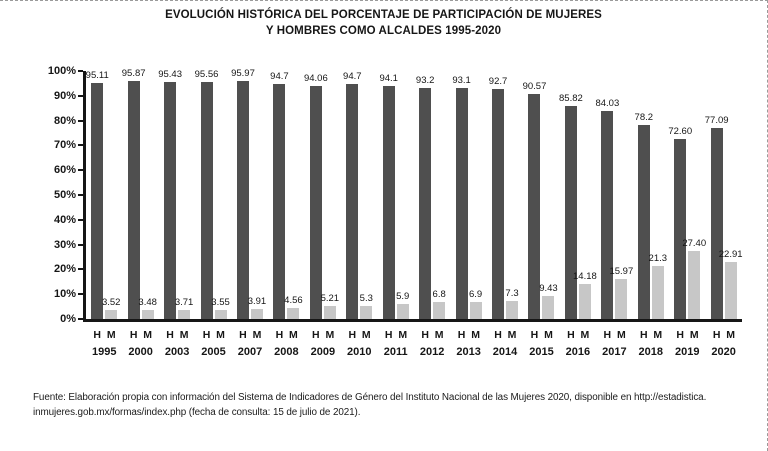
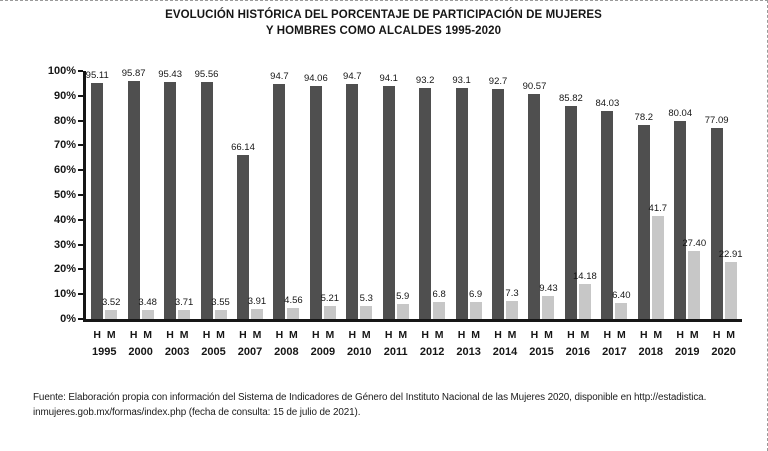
H/2007: 95.97 -> 66.14
M/2017: 15.97 -> 6.40
M/2018: 21.3 -> 41.7
H/2019: 72.60 -> 80.04
